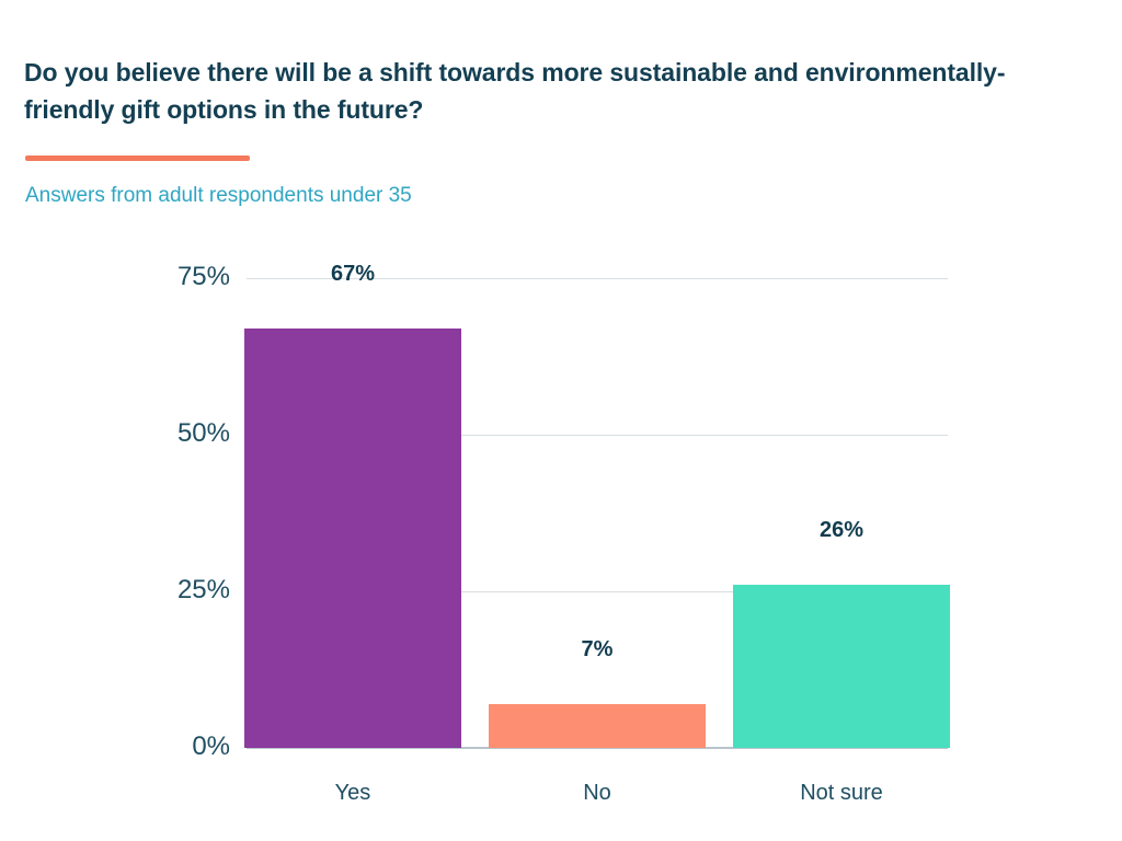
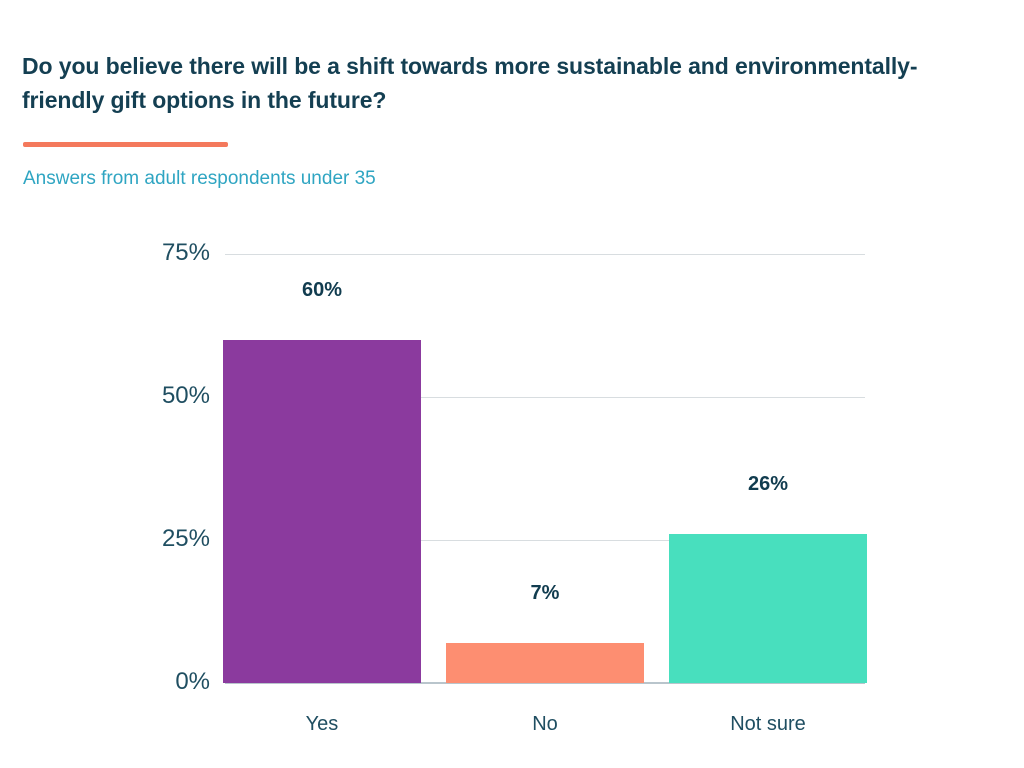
Yes: 67% -> 60%
